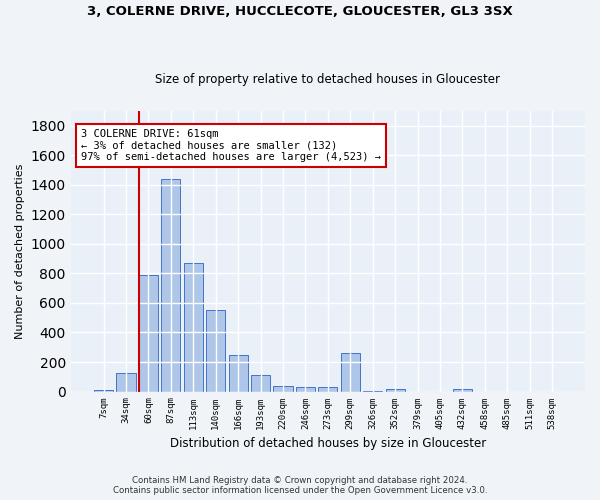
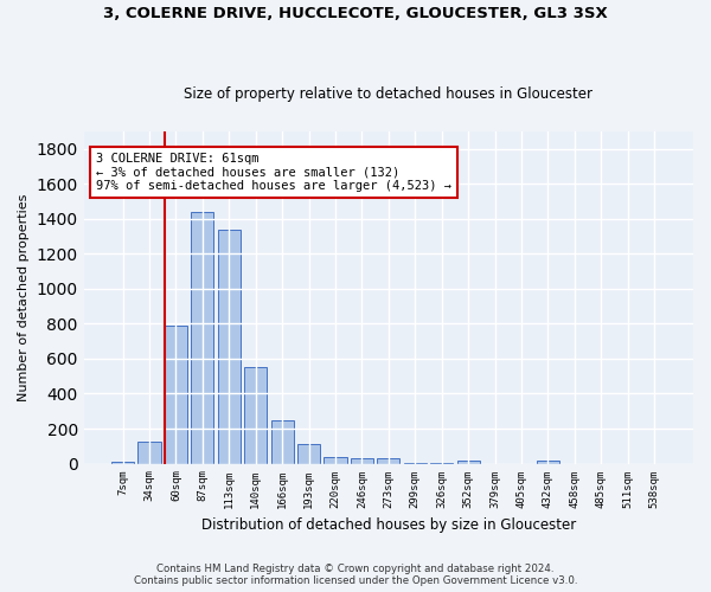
113sqm: 870 -> 1340
299sqm: 260 -> 0
